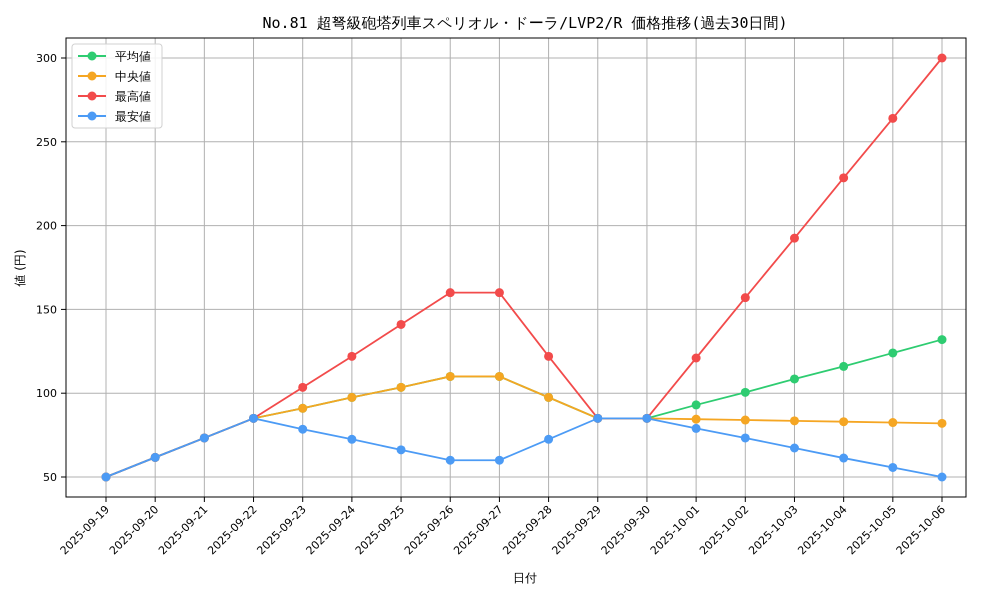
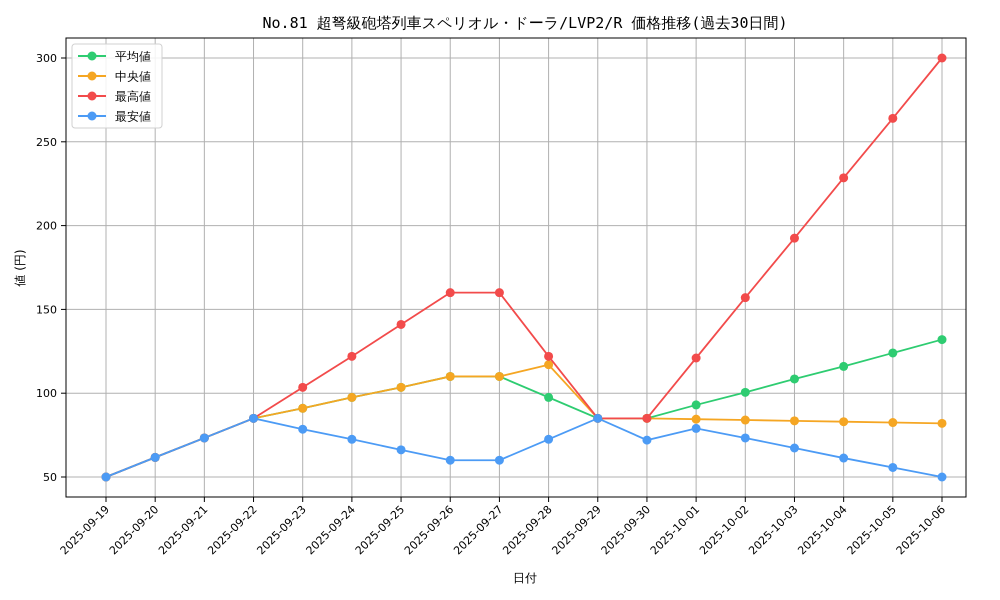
中央値/2025-09-28: 98 -> 117
最安値/2025-09-30: 85 -> 72
